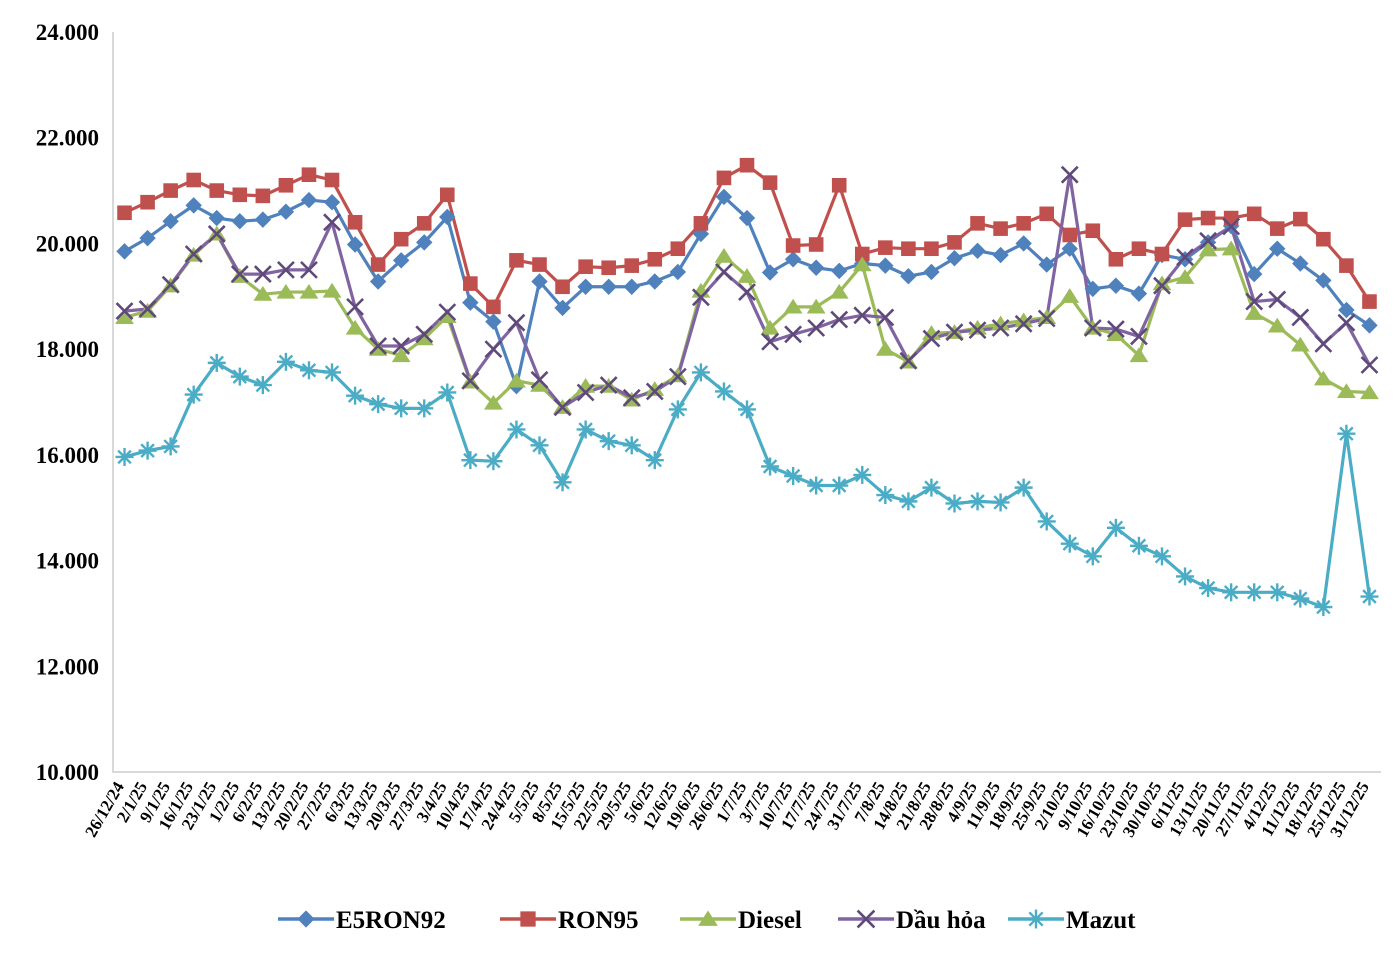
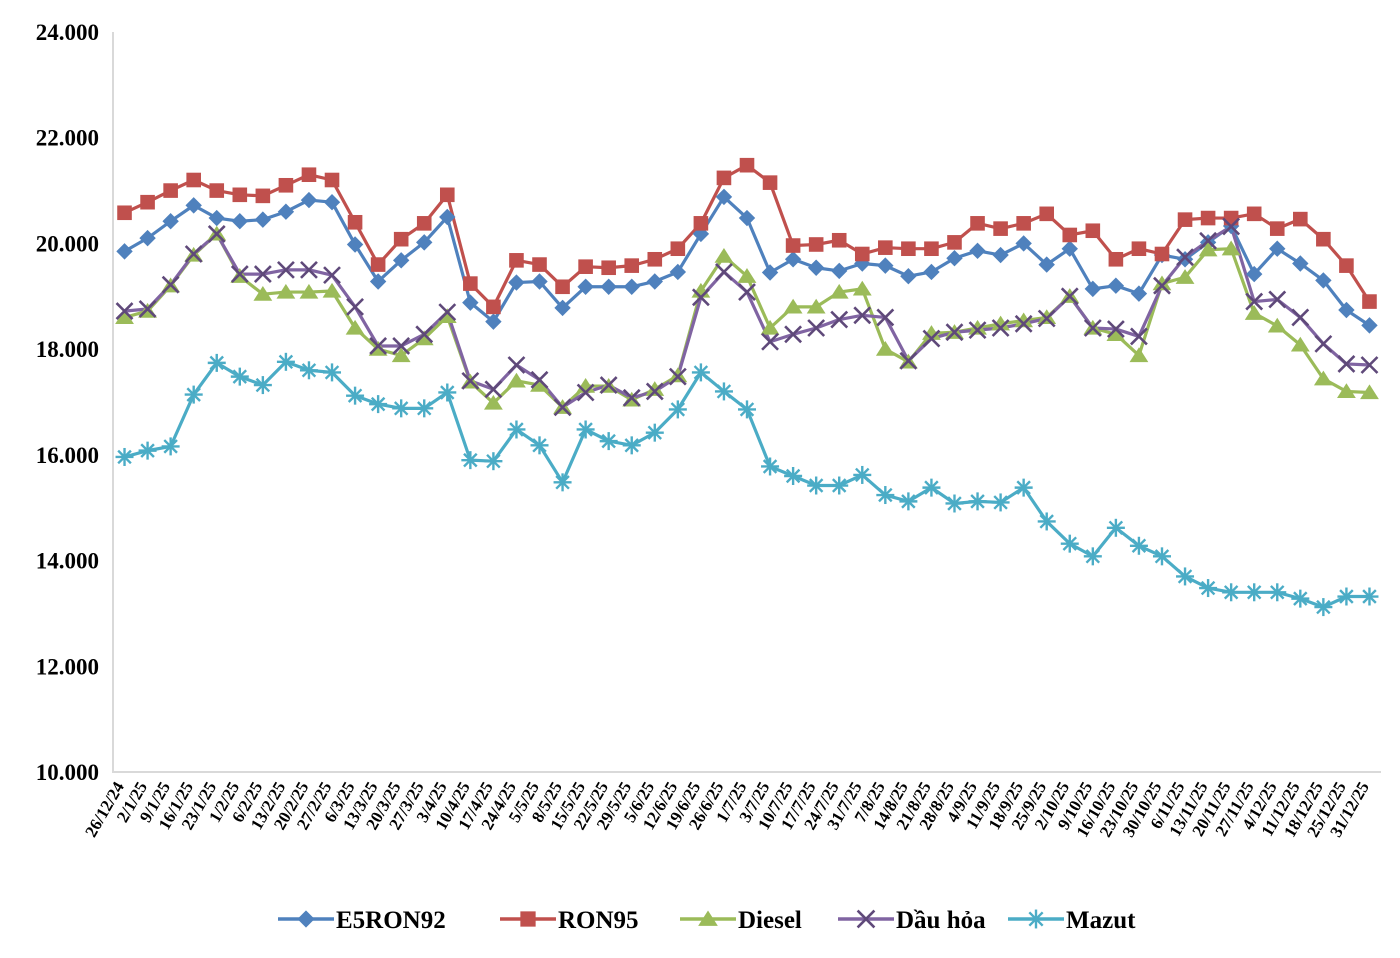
Dầu hỏa/27/2/25: 20400 -> 19400
Dầu hỏa/17/4/25: 18000 -> 17200
E5RON92/24/4/25: 17300 -> 19300
Dầu hỏa/24/4/25: 18500 -> 17700
Mazut/5/6/25: 15900 -> 16400
RON95/24/7/25: 21100 -> 20100
Diesel/31/7/25: 19600 -> 19100
Dầu hỏa/2/10/25: 21300 -> 19000
Dầu hỏa/25/12/25: 18500 -> 17700
Mazut/25/12/25: 16400 -> 13300
